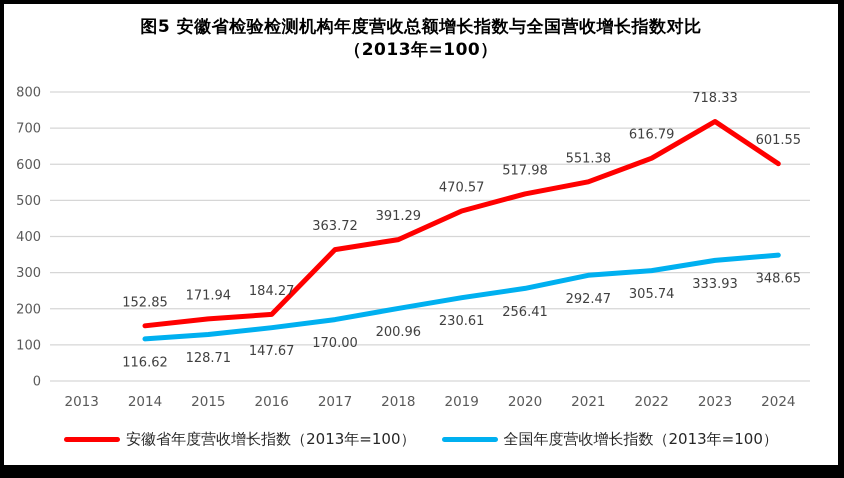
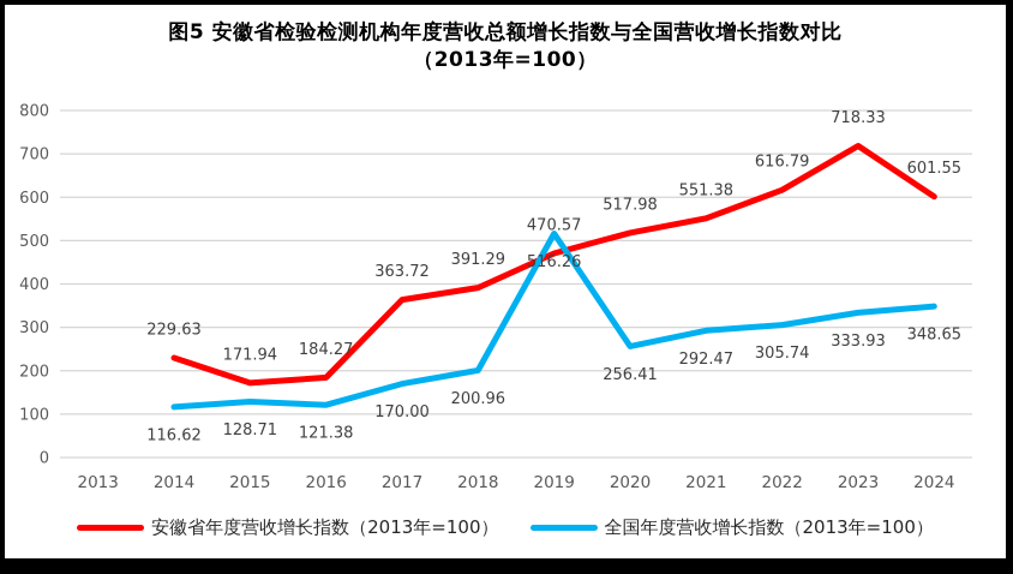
安徽省年度营收增长指数（2013年=100）/2014: 152.85 -> 229.63
全国年度营收增长指数（2013年=100）/2016: 147.67 -> 121.38
全国年度营收增长指数（2013年=100）/2019: 230.61 -> 516.26
